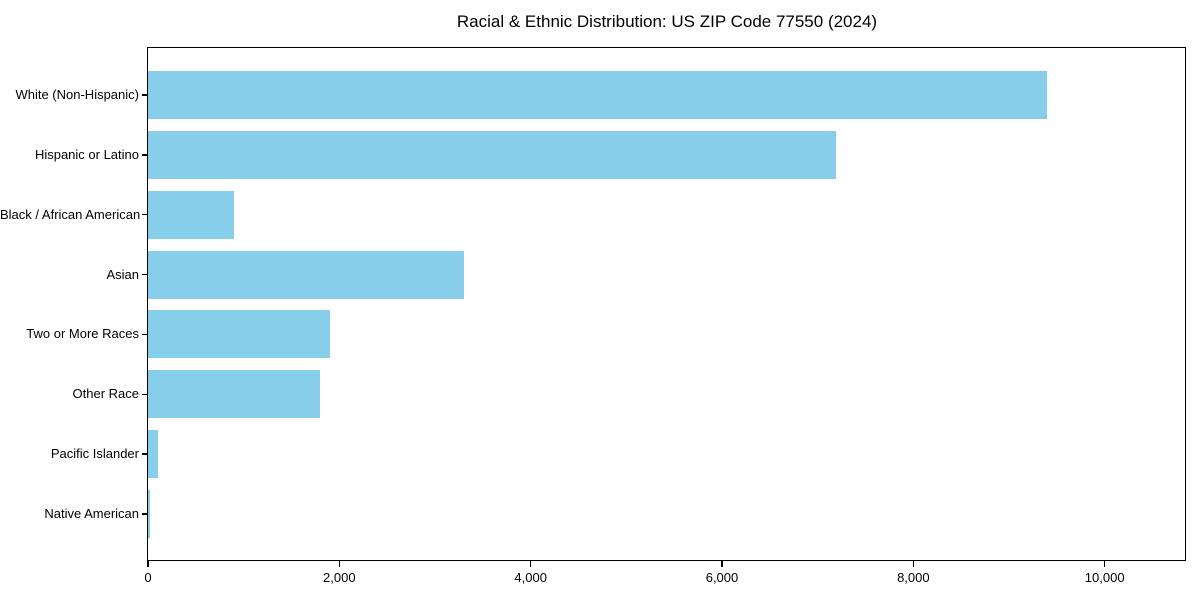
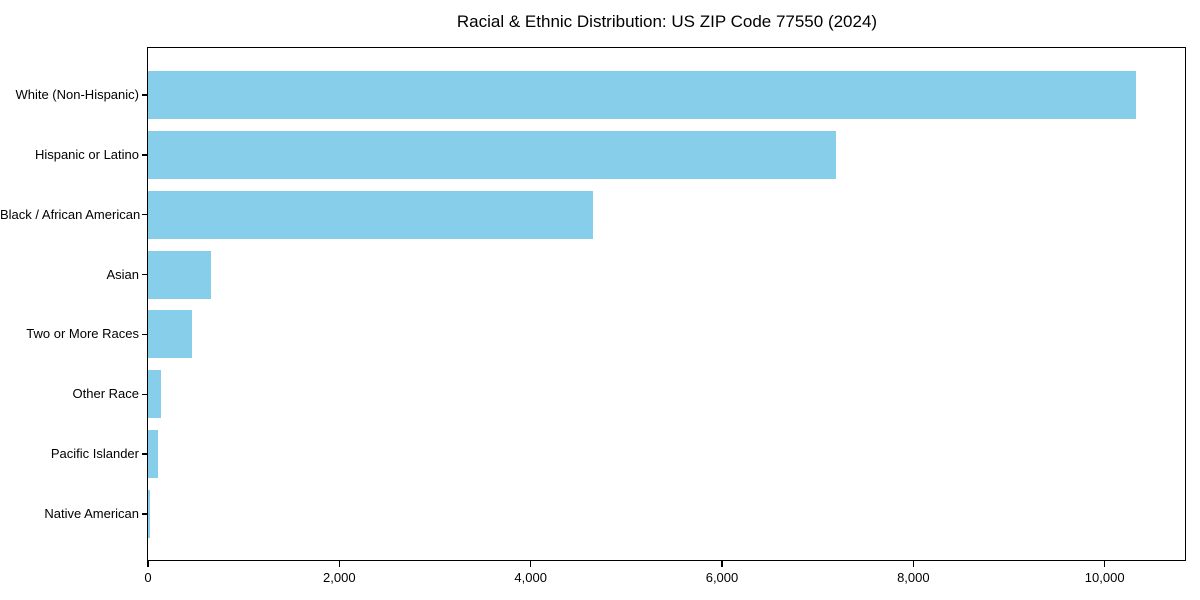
White (Non-Hispanic): 9400 -> 10300
Black / African American: 900 -> 4600
Asian: 3300 -> 700
Two or More Races: 1900 -> 500
Other Race: 1800 -> 100
